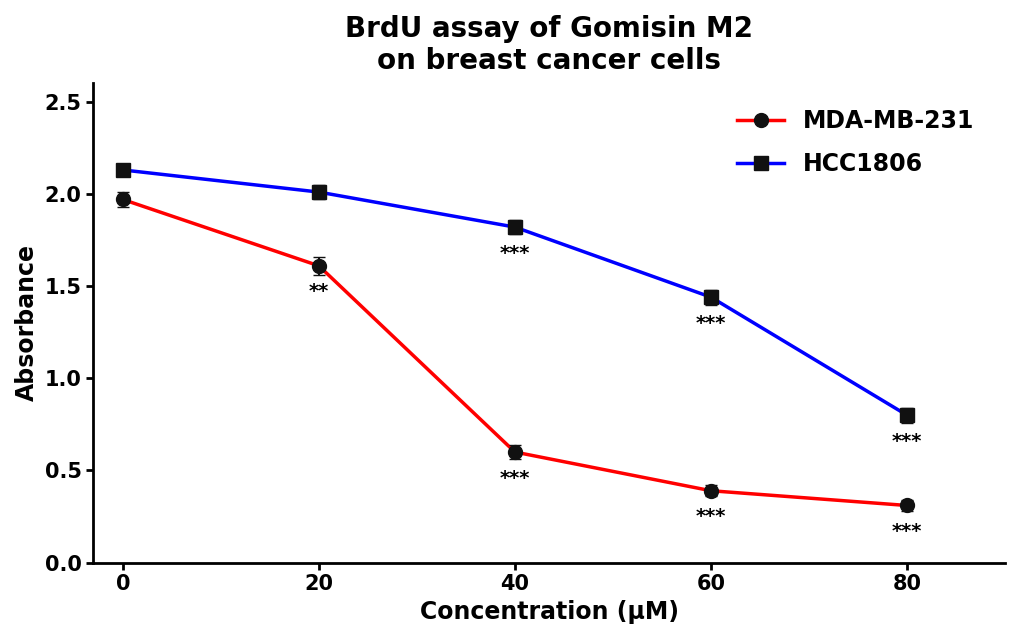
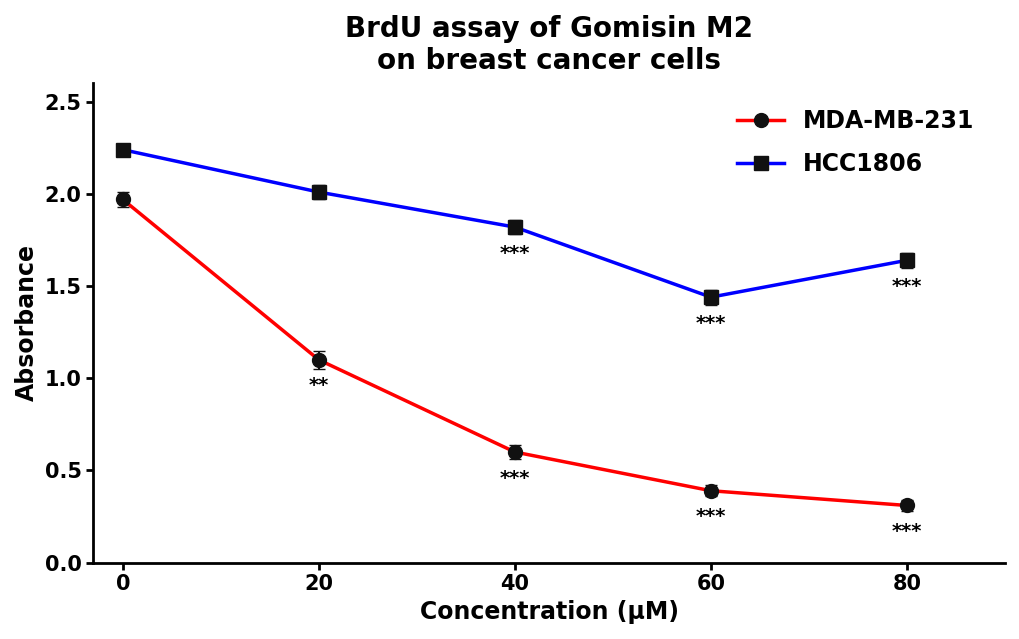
HCC1806/0: 2.13 -> 2.24
MDA-MB-231/20: 1.61 -> 1.10
HCC1806/80: 0.80 -> 1.64
